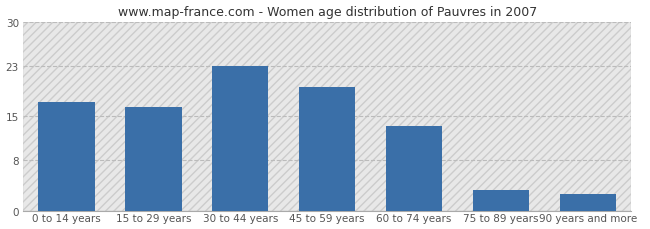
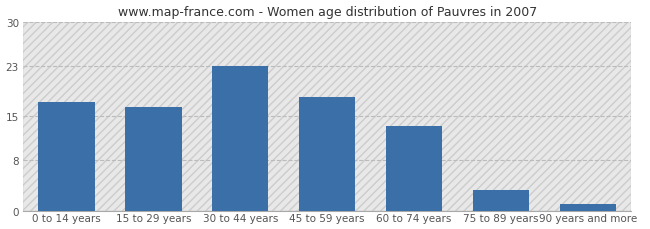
45 to 59 years: 19.6 -> 18.0
90 years and more: 2.6 -> 1.0
